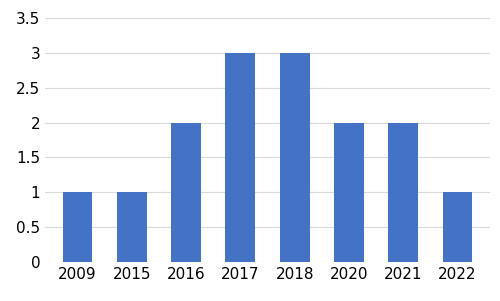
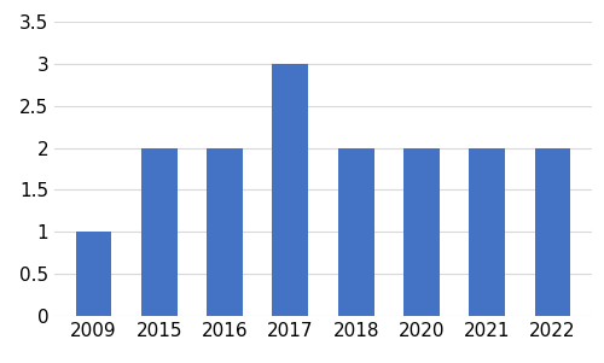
2015: 1 -> 2
2018: 3 -> 2
2022: 1 -> 2
